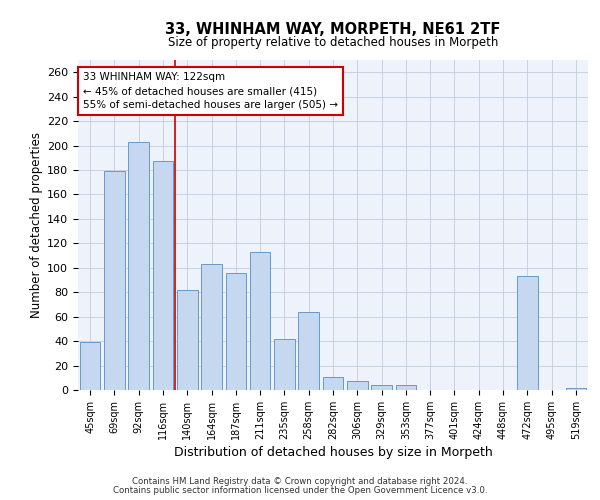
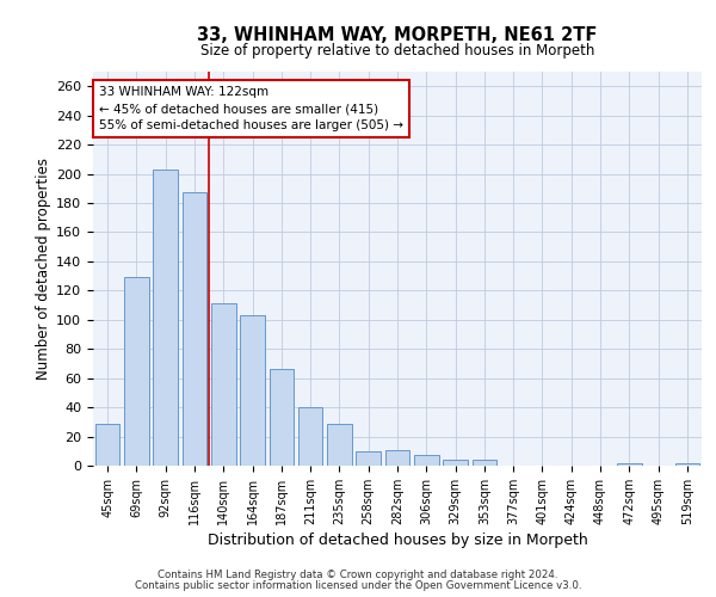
45sqm: 39 -> 29
69sqm: 179 -> 129
140sqm: 82 -> 111
187sqm: 96 -> 66
211sqm: 113 -> 40
235sqm: 42 -> 29
258sqm: 64 -> 10
472sqm: 93 -> 2
